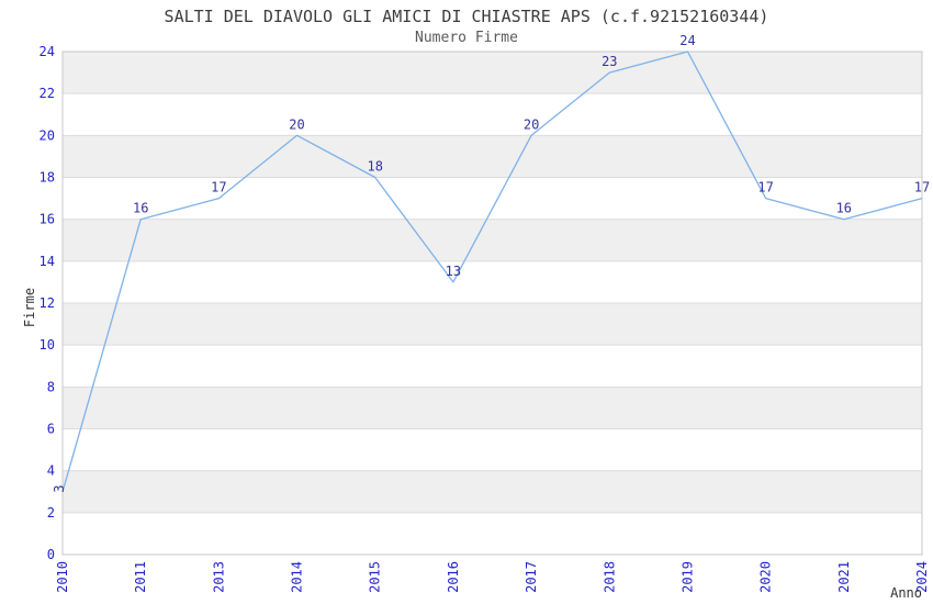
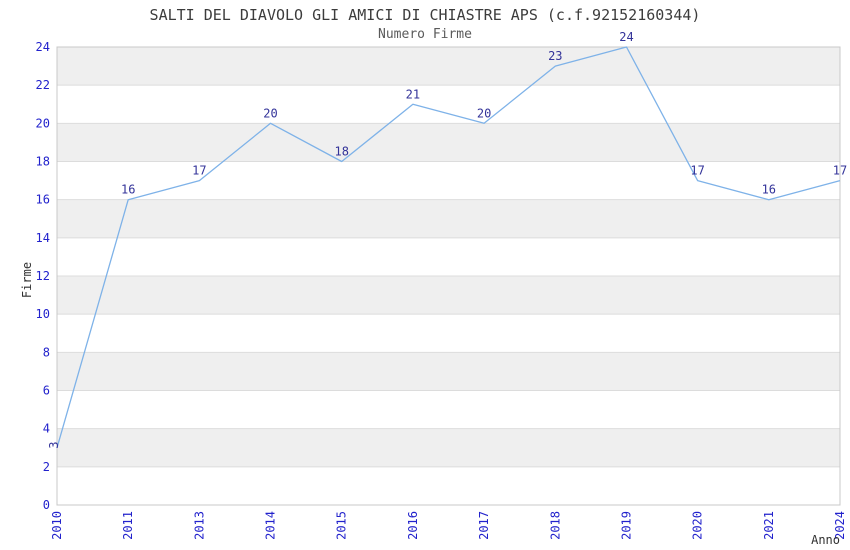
2016: 13 -> 21
